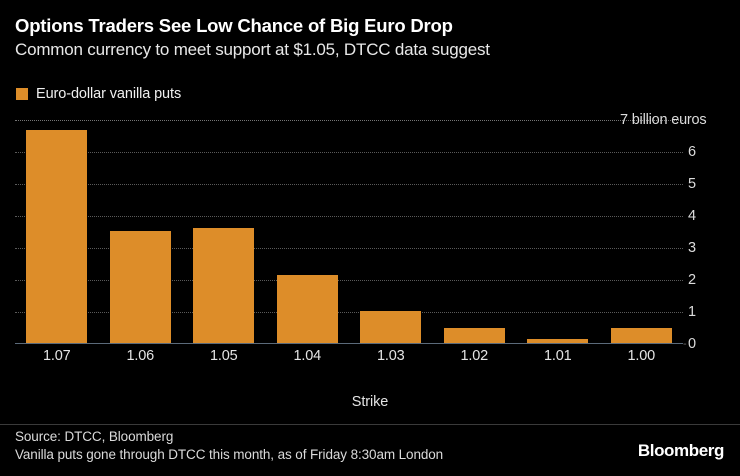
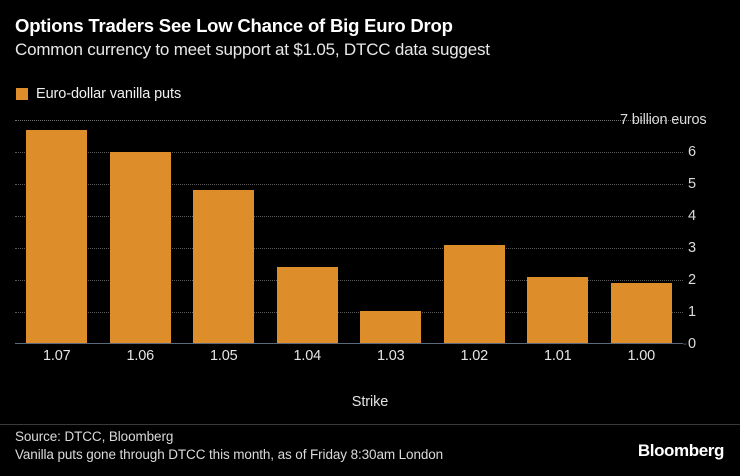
1.06: 3.5 -> 6.0
1.05: 3.6 -> 4.8
1.04: 2.1 -> 2.4
1.02: 0.5 -> 3.1
1.01: 0.1 -> 2.1
1.00: 0.5 -> 1.9
